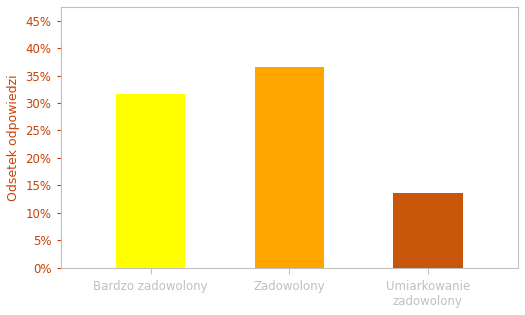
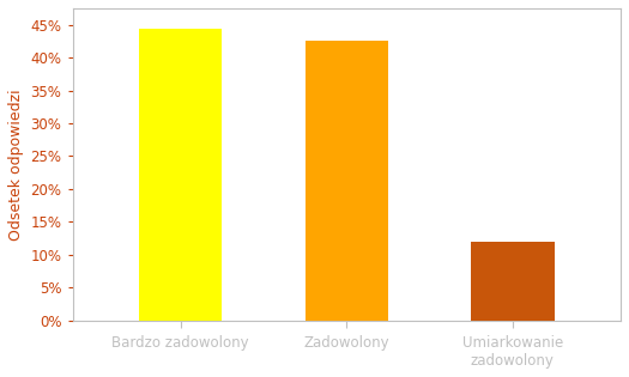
Bardzo zadowolony: 31.6% -> 44.4%
Zadowolony: 36.6% -> 42.6%
Umiarkowanie zadowolony: 13.6% -> 11.9%
